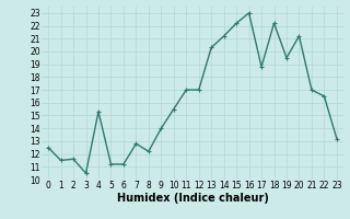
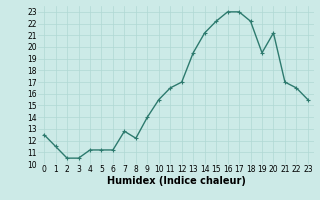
2: 11.6 -> 10.5
4: 15.3 -> 11.2
11: 17.0 -> 16.5
13: 20.3 -> 19.5
17: 18.8 -> 23.0
23: 13.2 -> 15.5
